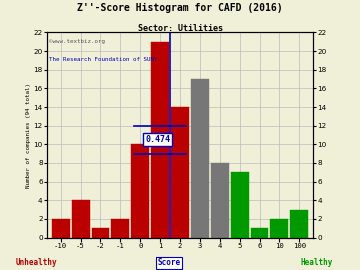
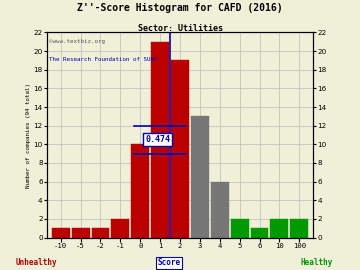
-10: 2 -> 1
-5: 4 -> 1
2: 14 -> 19
3: 17 -> 13
4: 8 -> 6
5: 7 -> 2
100: 3 -> 2
